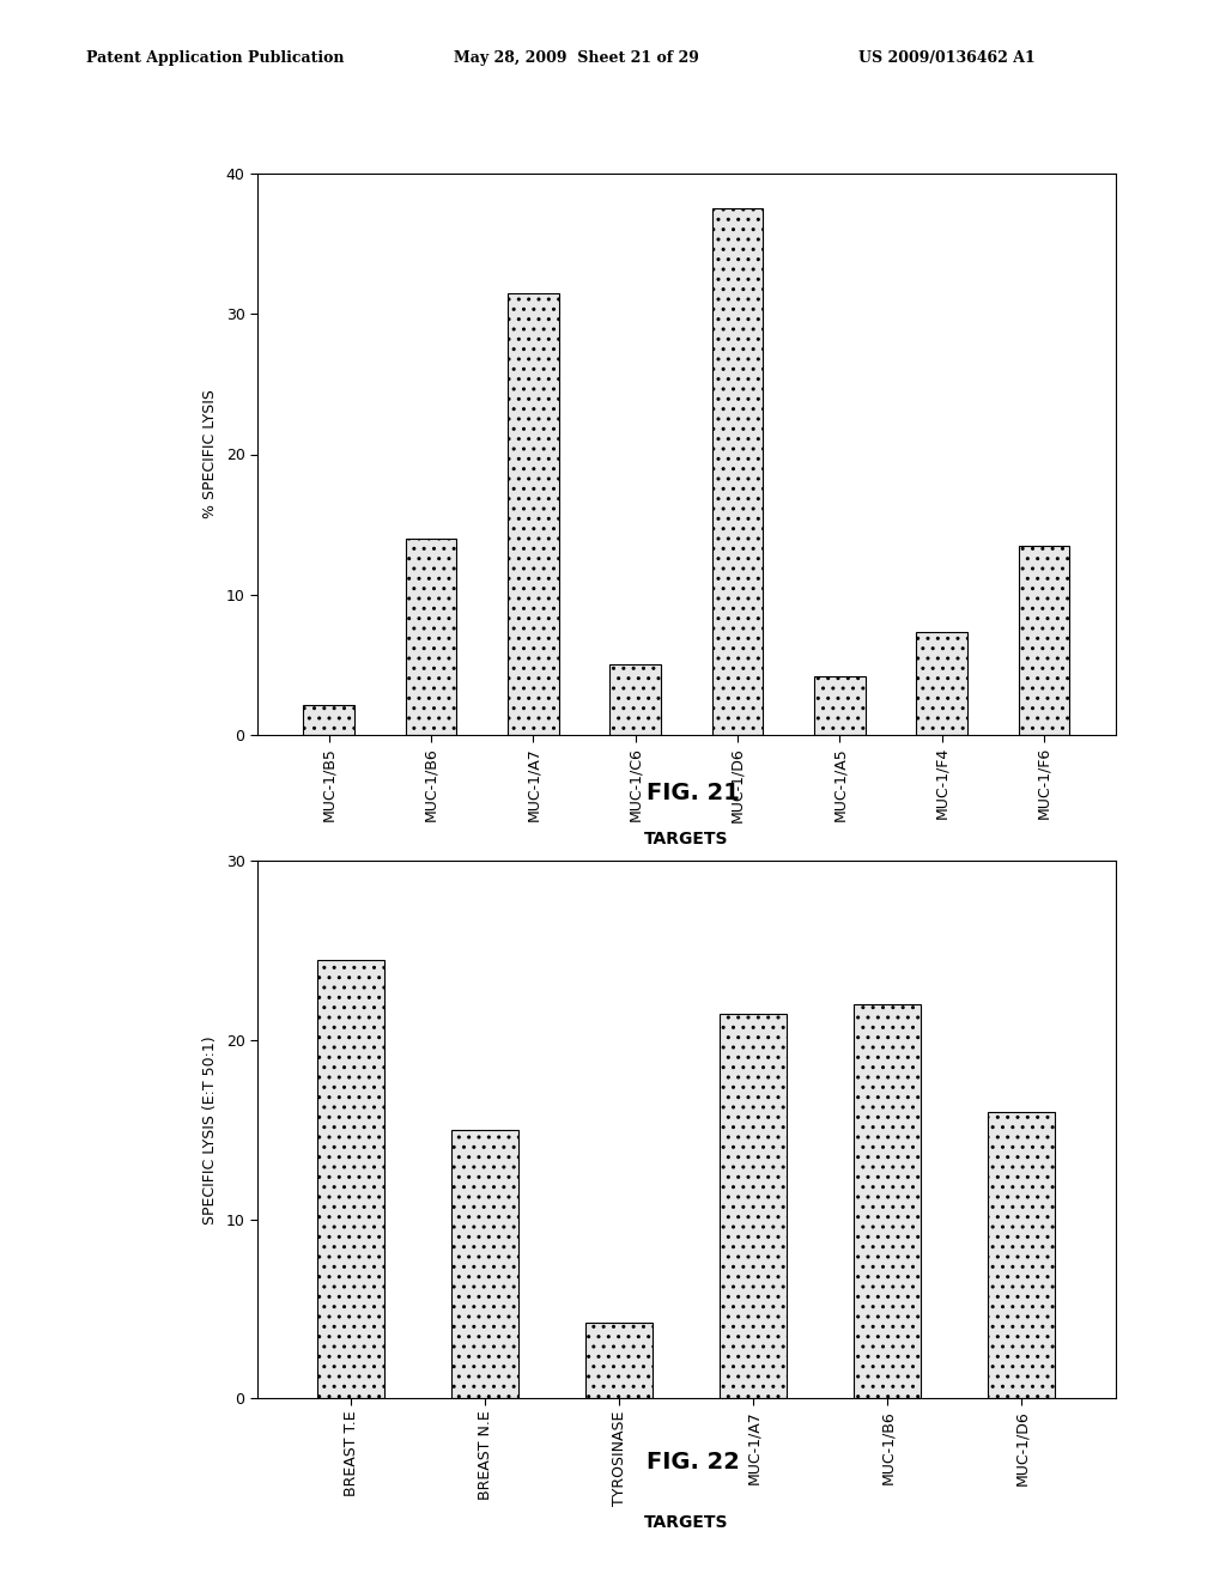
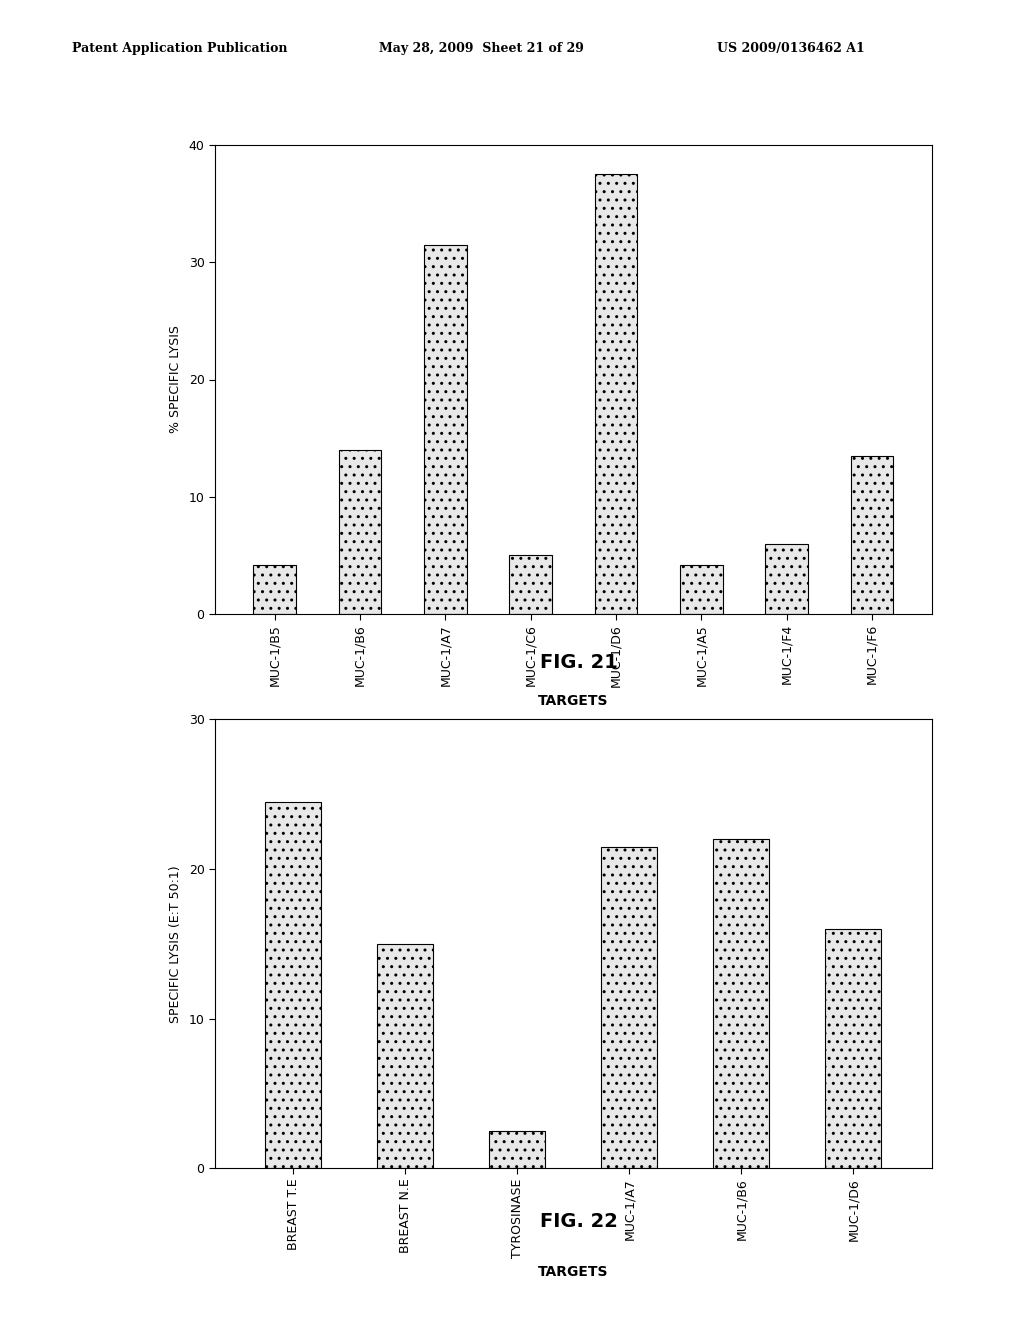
MUC-1/B5: 2.1 -> 4.2
MUC-1/F4: 7.3 -> 6.0
TYROSINASE: 4.2 -> 2.5
